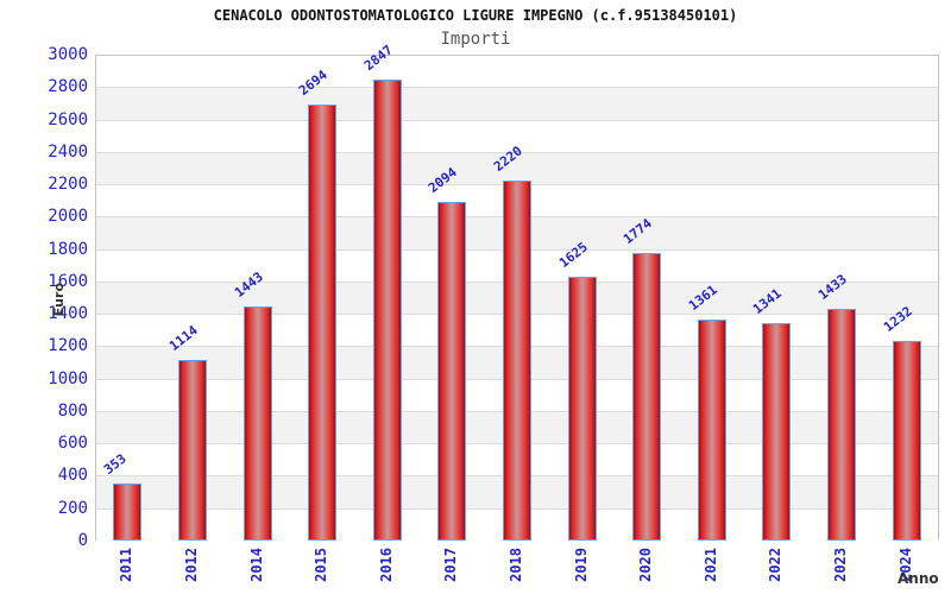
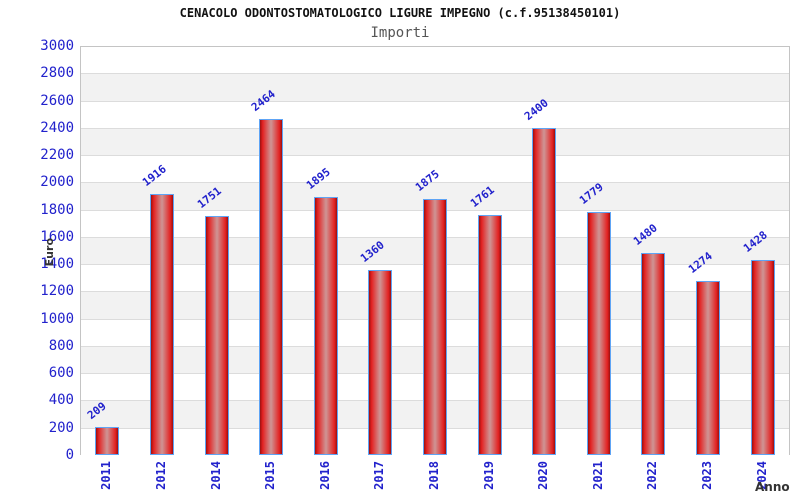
2011: 353 -> 209
2012: 1114 -> 1916
2014: 1443 -> 1751
2015: 2694 -> 2464
2016: 2847 -> 1895
2017: 2094 -> 1360
2018: 2220 -> 1875
2019: 1625 -> 1761
2020: 1774 -> 2400
2021: 1361 -> 1779
2022: 1341 -> 1480
2023: 1433 -> 1274
2024: 1232 -> 1428
